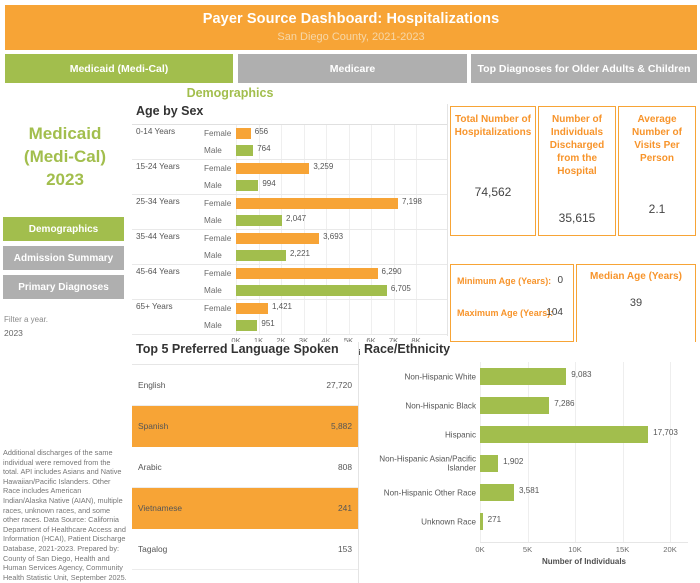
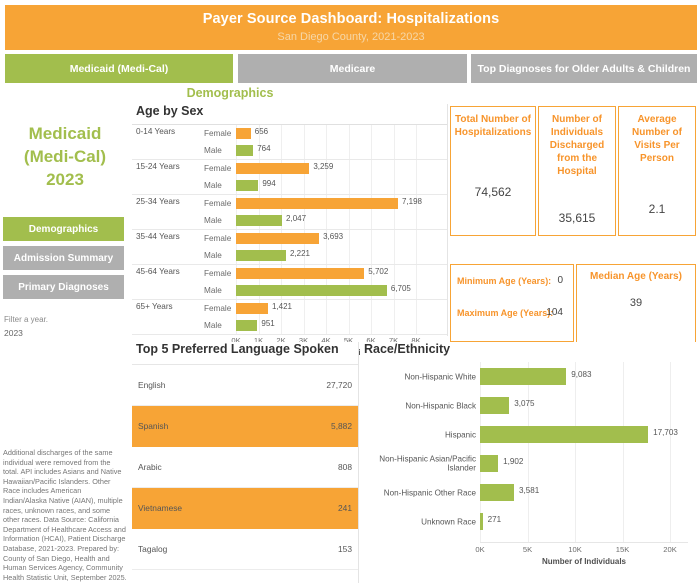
Age by Sex/Female/45-64 Years: 6,290 -> 5,702
Race/Ethnicity/Non-Hispanic Black: 7,286 -> 3,075
